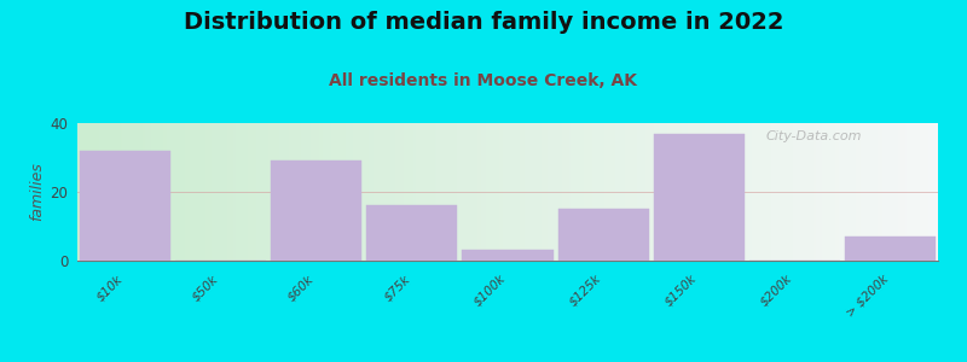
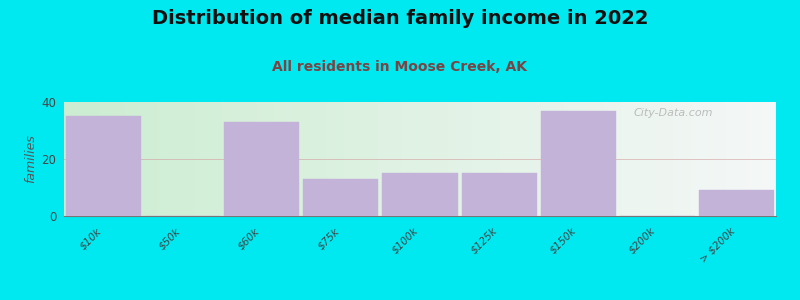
$10k: 32 -> 35
$60k: 29 -> 33
$75k: 16 -> 13
$100k: 3 -> 15
> $200k: 7 -> 9
